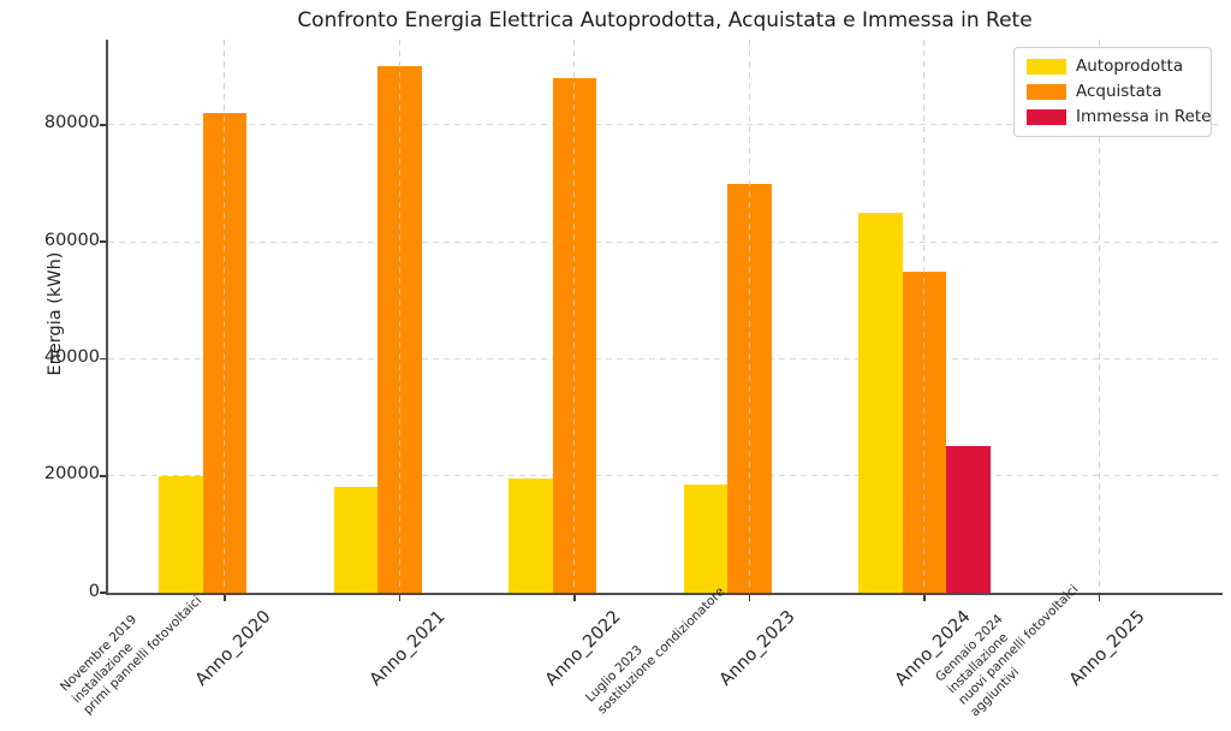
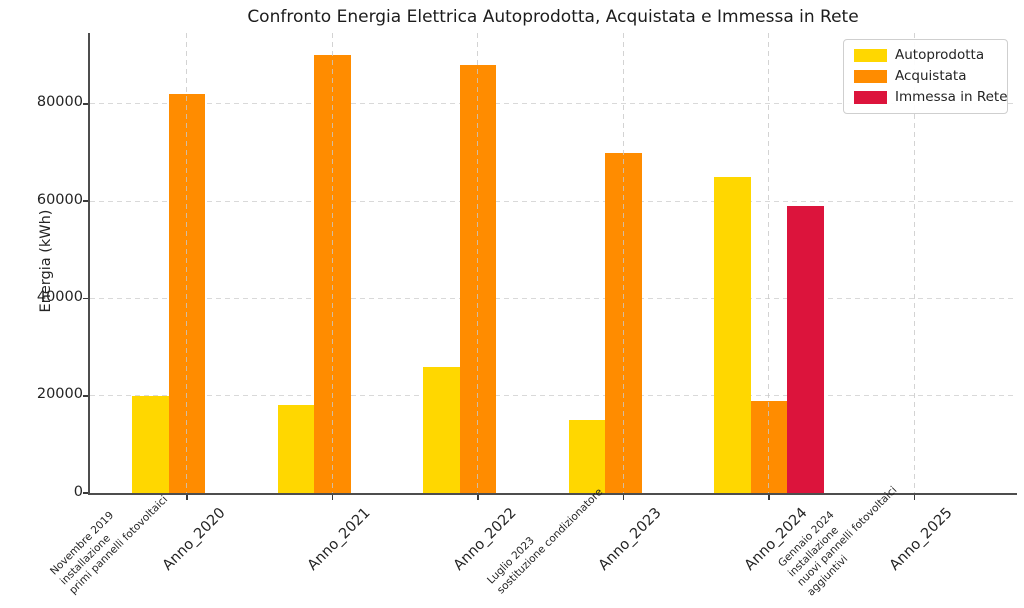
Autoprodotta/Anno_2022: 20000 -> 26000
Autoprodotta/Anno_2023: 18000 -> 15000
Acquistata/Anno_2024: 55000 -> 19000
Immessa in Rete/Anno_2024: 25000 -> 59000
